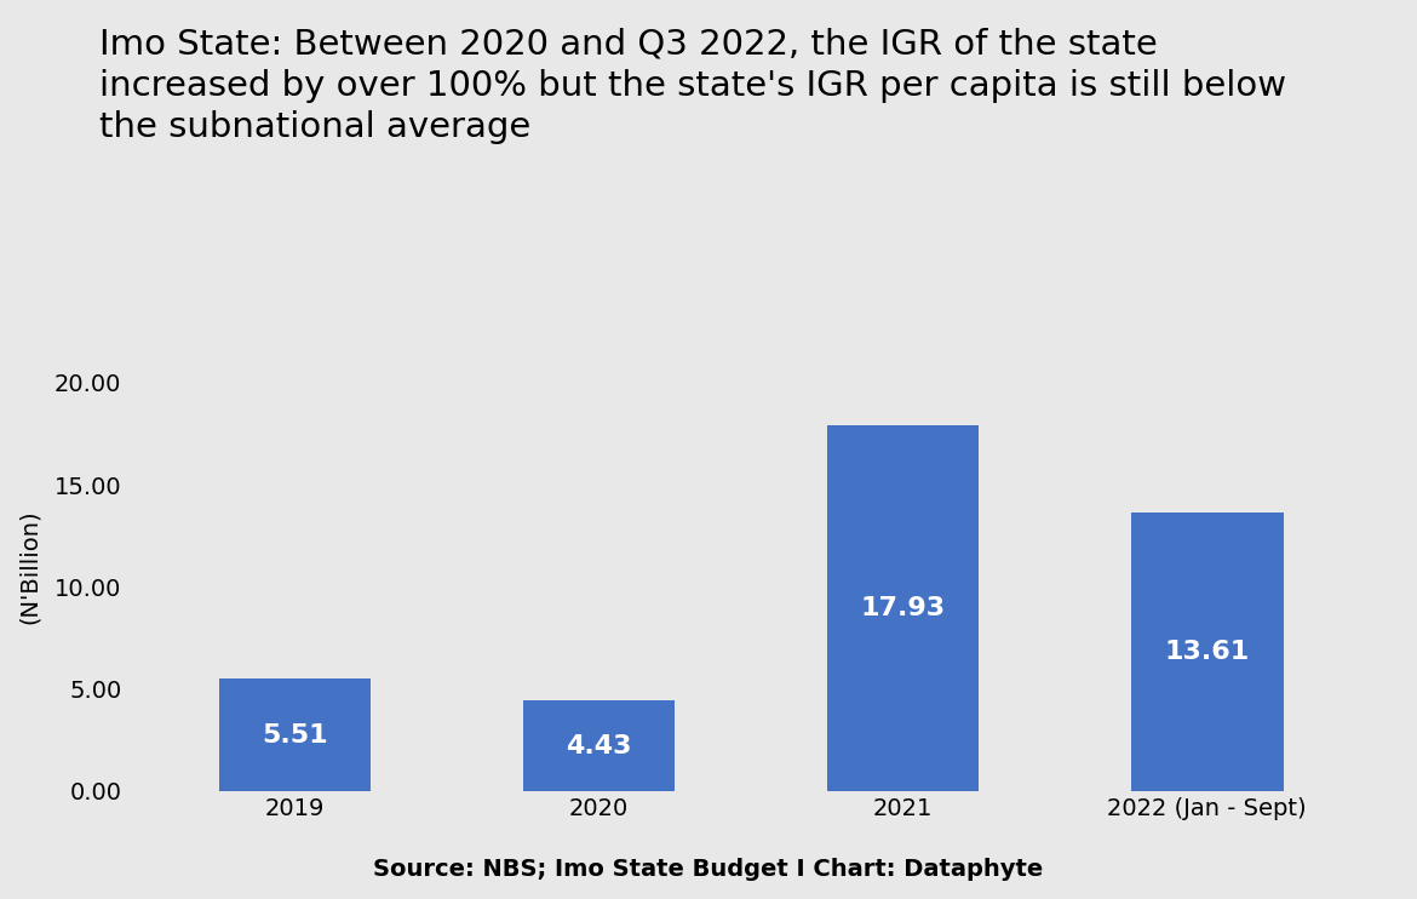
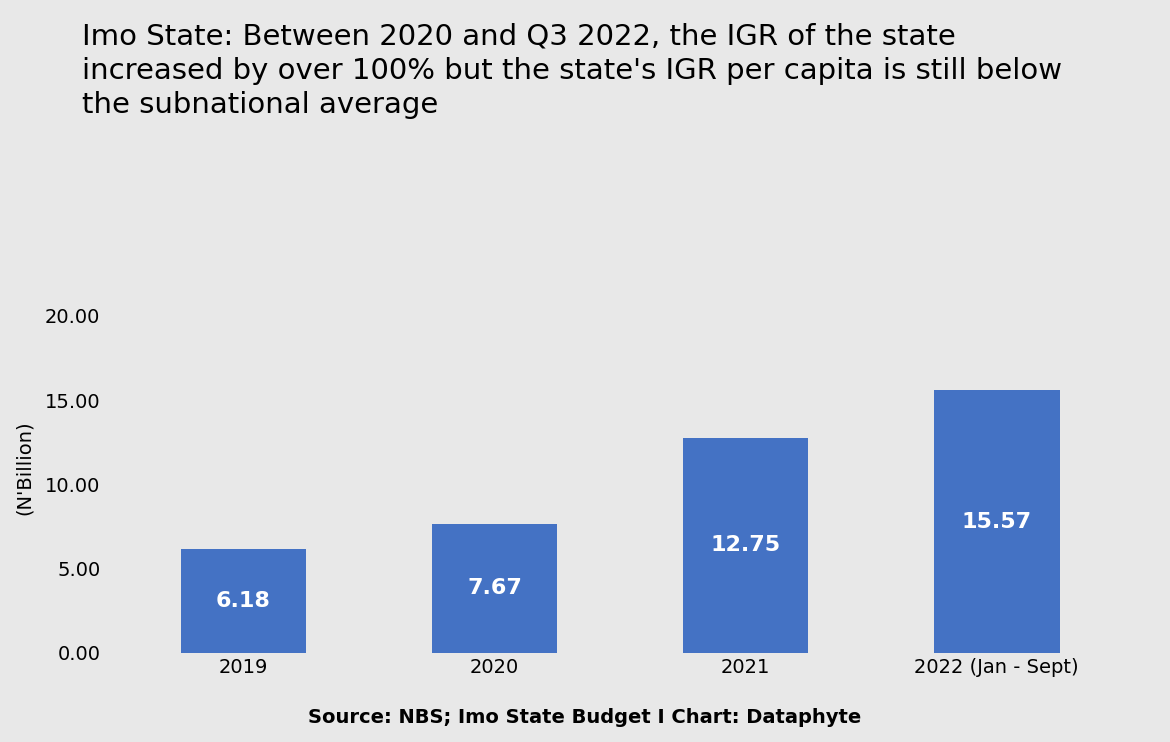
2019: 5.51 -> 6.18
2020: 4.43 -> 7.67
2021: 17.93 -> 12.75
2022 (Jan - Sept): 13.61 -> 15.57
